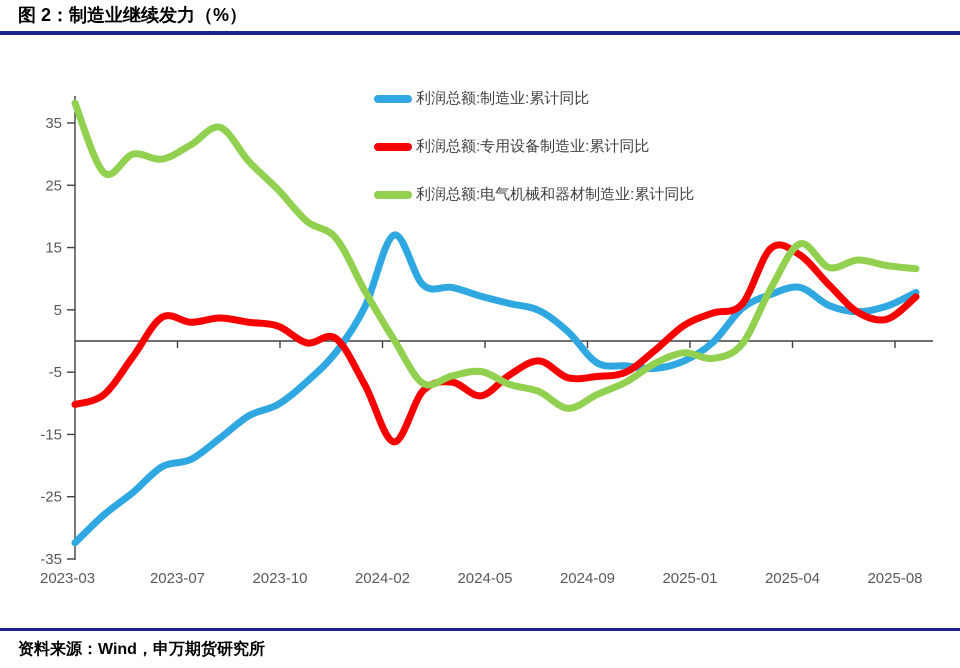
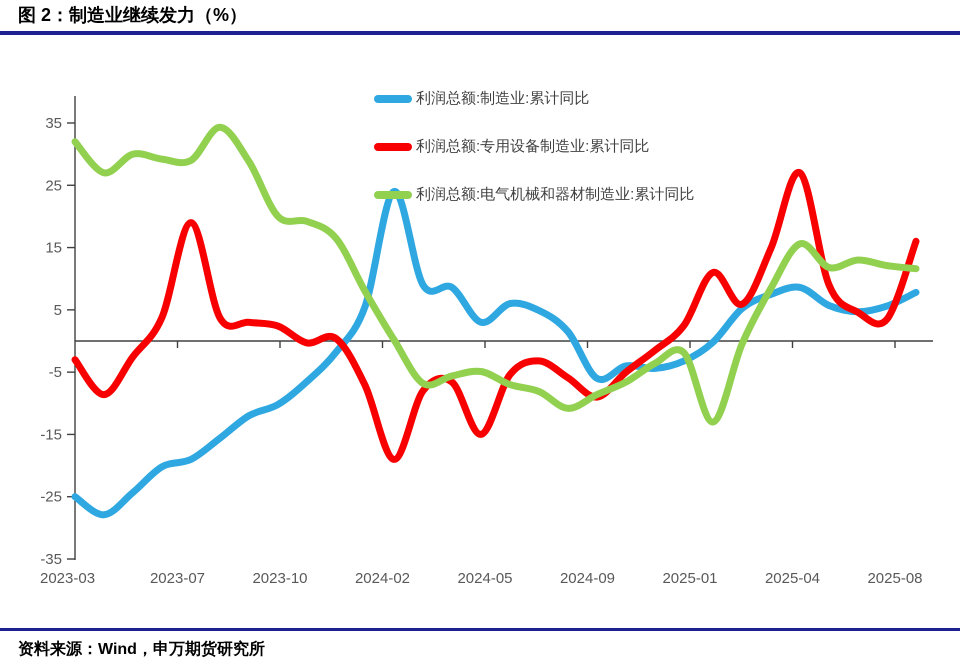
利润总额:制造业:累计同比/2023-03: -32 -> -25
利润总额:专用设备制造业:累计同比/2023-03: -10 -> -3
利润总额:电气机械和器材制造业:累计同比/2023-03: 38 -> 32
利润总额:专用设备制造业:累计同比/2023-07: 3 -> 19
利润总额:电气机械和器材制造业:累计同比/2023-07: 32 -> 29
利润总额:电气机械和器材制造业:累计同比/2023-10: 24 -> 20
利润总额:制造业:累计同比/2024-02: 17 -> 24
利润总额:专用设备制造业:累计同比/2024-02: -16 -> -19
利润总额:制造业:累计同比/2024-05: 7 -> 3
利润总额:专用设备制造业:累计同比/2024-05: -9 -> -15
利润总额:制造业:累计同比/2024-09: -4 -> -6
利润总额:专用设备制造业:累计同比/2024-09: -6 -> -9
利润总额:专用设备制造业:累计同比/2025-01: 4 -> 11
利润总额:电气机械和器材制造业:累计同比/2025-01: -3 -> -13
利润总额:专用设备制造业:累计同比/2025-04: 14 -> 27
利润总额:专用设备制造业:累计同比/2025-08: 7 -> 16
